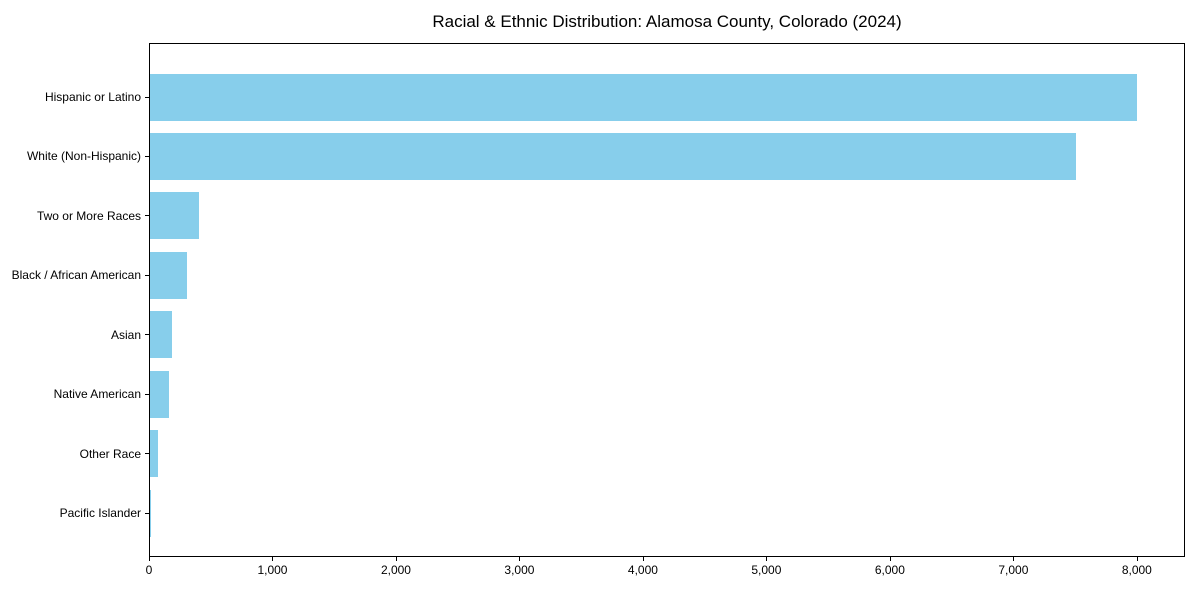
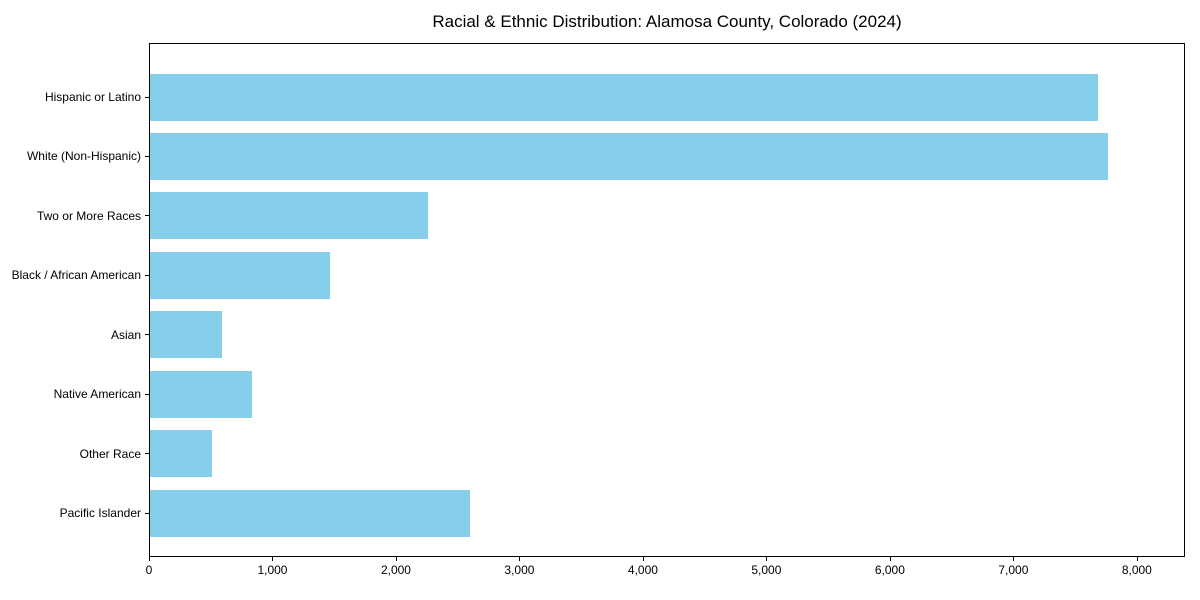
Hispanic or Latino: 7990 -> 7680
White (Non-Hispanic): 7500 -> 7760
Two or More Races: 400 -> 2250
Black / African American: 300 -> 1460
Asian: 180 -> 580
Native American: 160 -> 830
Other Race: 60 -> 500
Pacific Islander: 10 -> 2590
